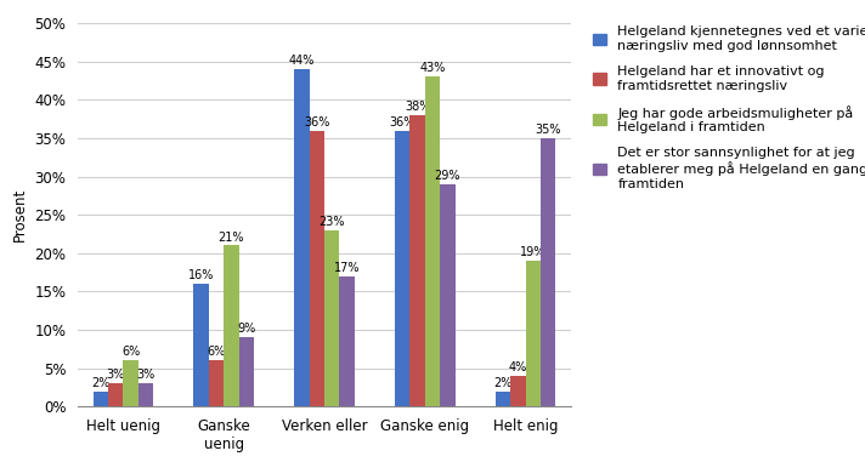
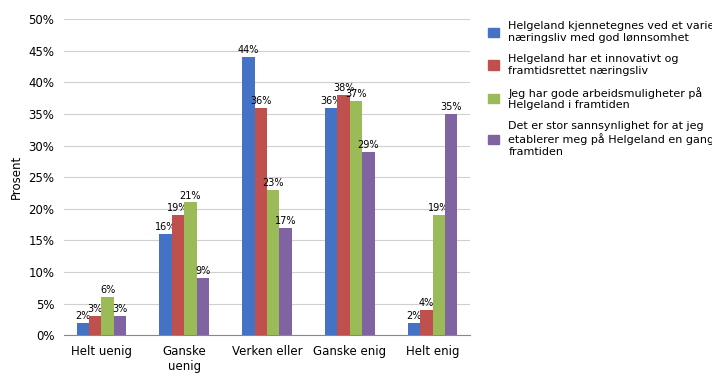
Helgeland har et innovativt og framtidsrettet næringsliv/Ganske uenig: 6% -> 19%
Jeg har gode arbeidsmuligheter på Helgeland i framtiden/Ganske enig: 43% -> 37%
